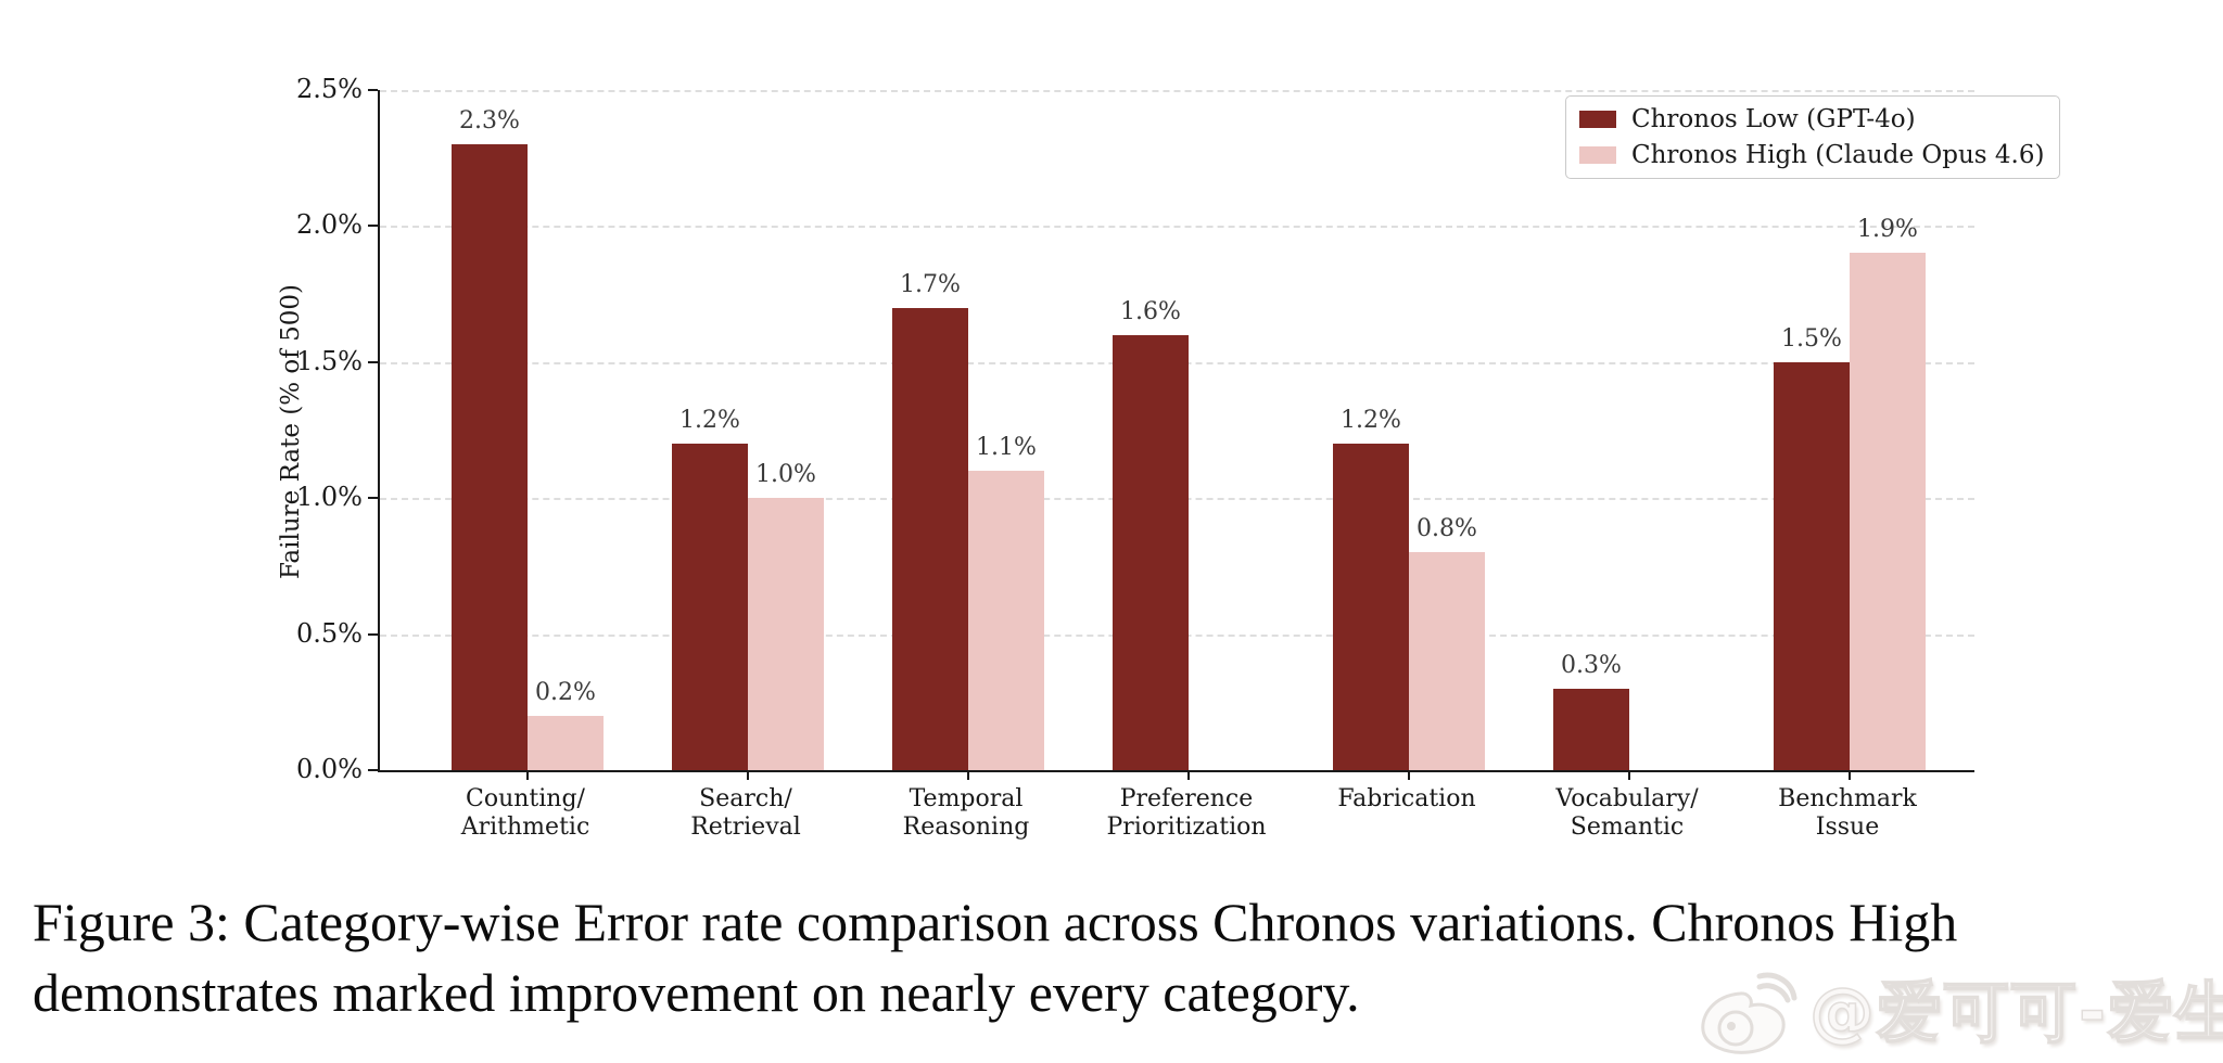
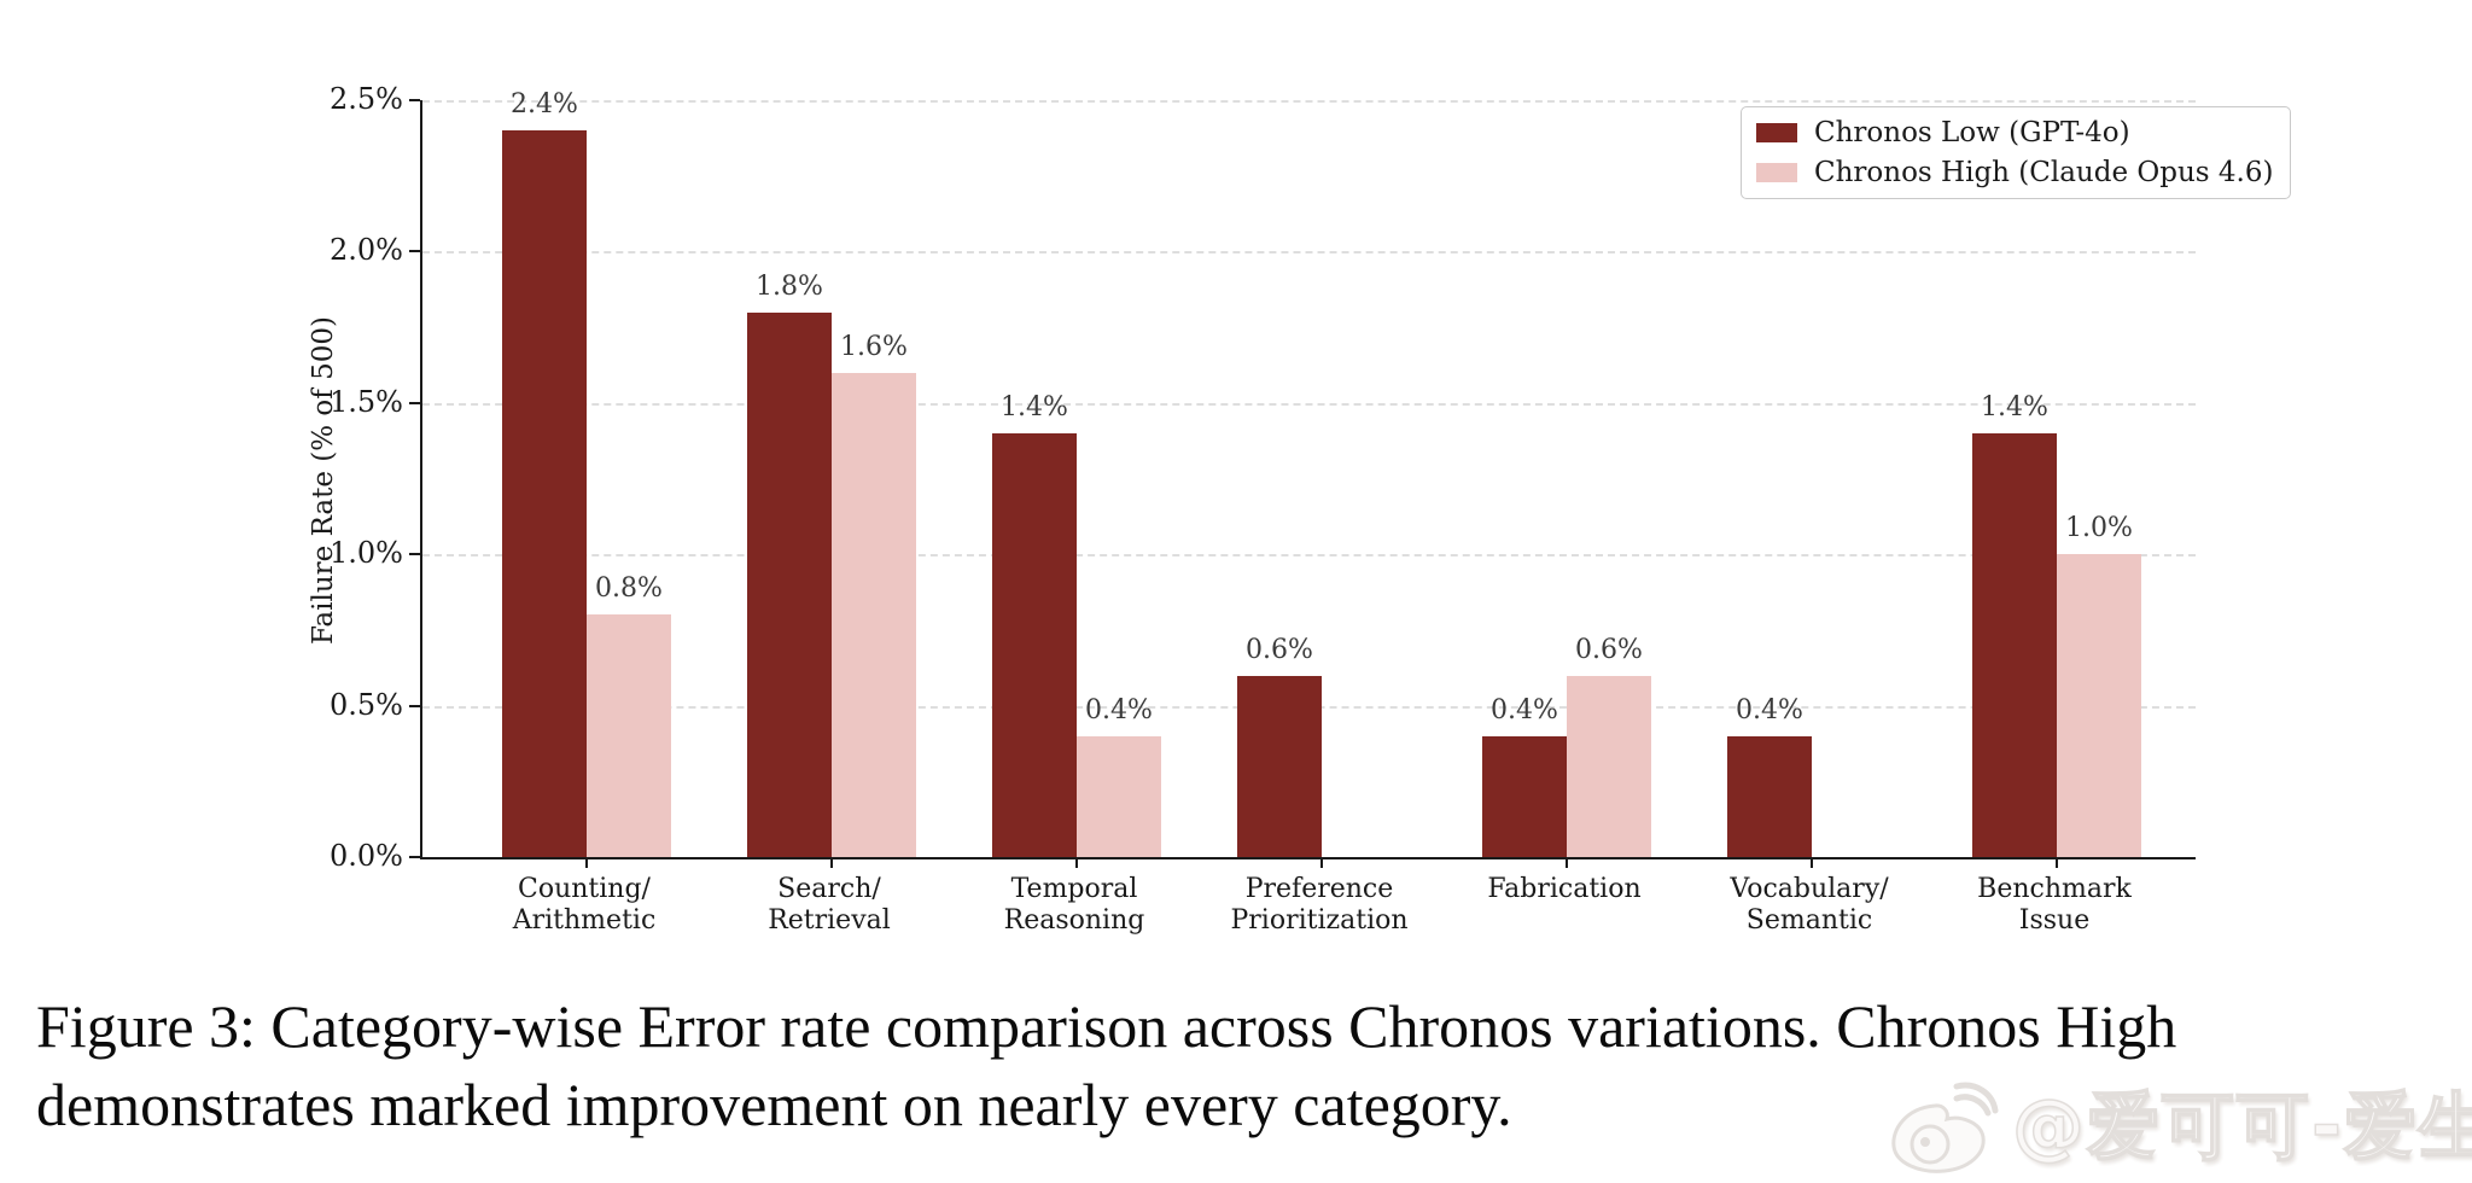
Chronos Low (GPT-4o)/Counting/ Arithmetic: 2.3% -> 2.4%
Chronos High (Claude Opus 4.6)/Counting/ Arithmetic: 0.2% -> 0.8%
Chronos Low (GPT-4o)/Search/ Retrieval: 1.2% -> 1.8%
Chronos High (Claude Opus 4.6)/Search/ Retrieval: 1.0% -> 1.6%
Chronos Low (GPT-4o)/Temporal Reasoning: 1.7% -> 1.4%
Chronos High (Claude Opus 4.6)/Temporal Reasoning: 1.1% -> 0.4%
Chronos Low (GPT-4o)/Preference Prioritization: 1.6% -> 0.6%
Chronos Low (GPT-4o)/Fabrication: 1.2% -> 0.4%
Chronos High (Claude Opus 4.6)/Fabrication: 0.8% -> 0.6%
Chronos Low (GPT-4o)/Vocabulary/ Semantic: 0.3% -> 0.4%
Chronos Low (GPT-4o)/Benchmark Issue: 1.5% -> 1.4%
Chronos High (Claude Opus 4.6)/Benchmark Issue: 1.9% -> 1.0%
